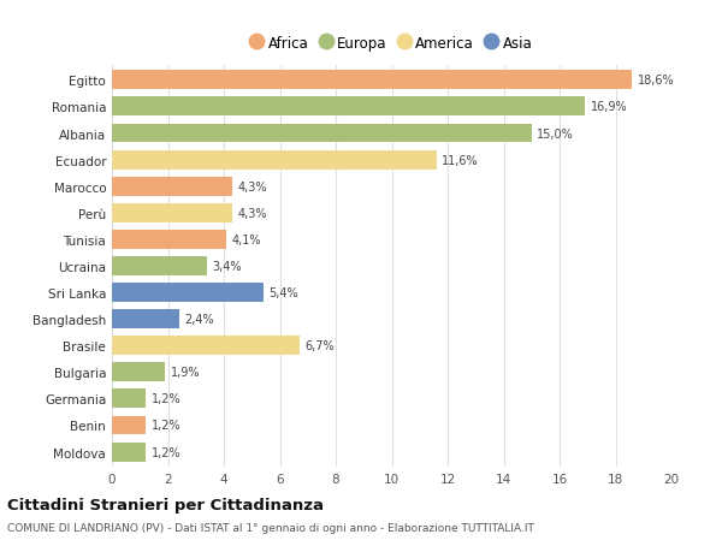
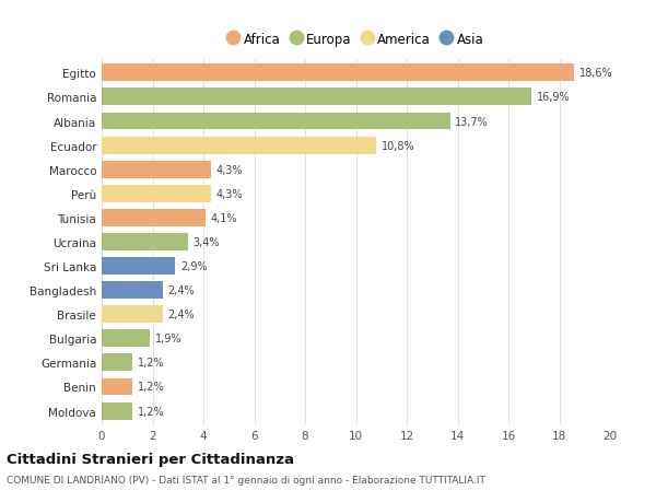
Albania: 15,0% -> 13,7%
Ecuador: 11,6% -> 10,8%
Sri Lanka: 5,4% -> 2,9%
Brasile: 6,7% -> 2,4%
